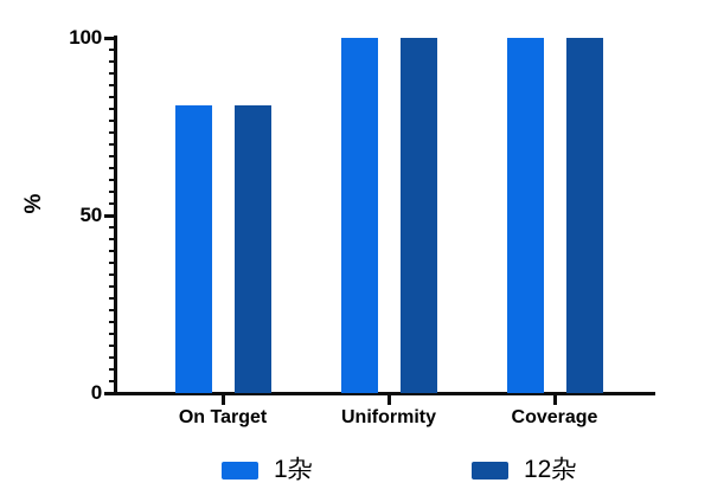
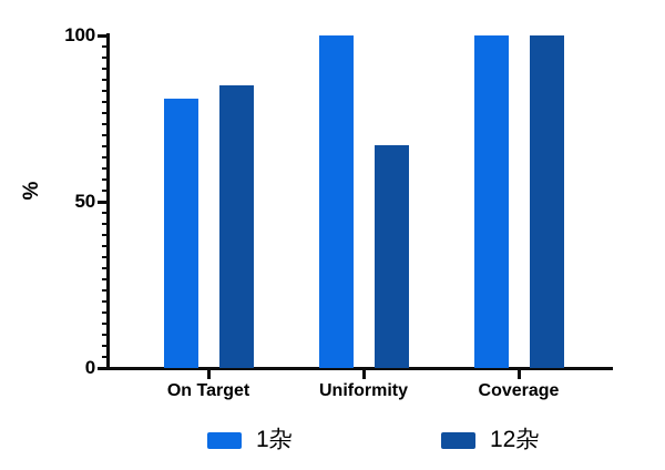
12杂/On Target: 81 -> 85
12杂/Uniformity: 100 -> 67
